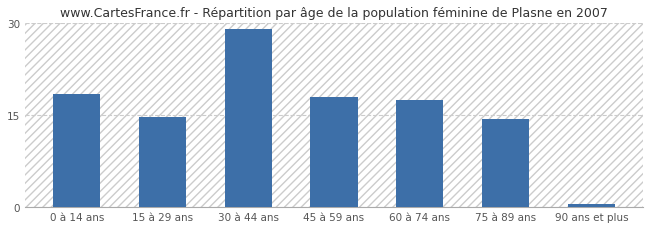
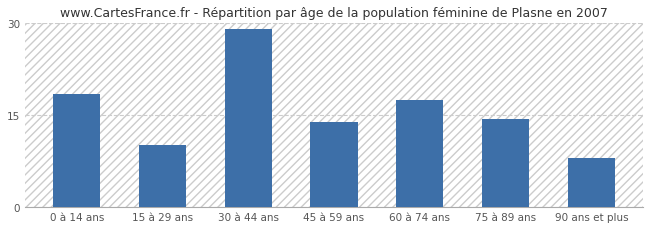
15 à 29 ans: 14.7 -> 10.2
45 à 59 ans: 18.0 -> 13.8
90 ans et plus: 0.5 -> 8.0
